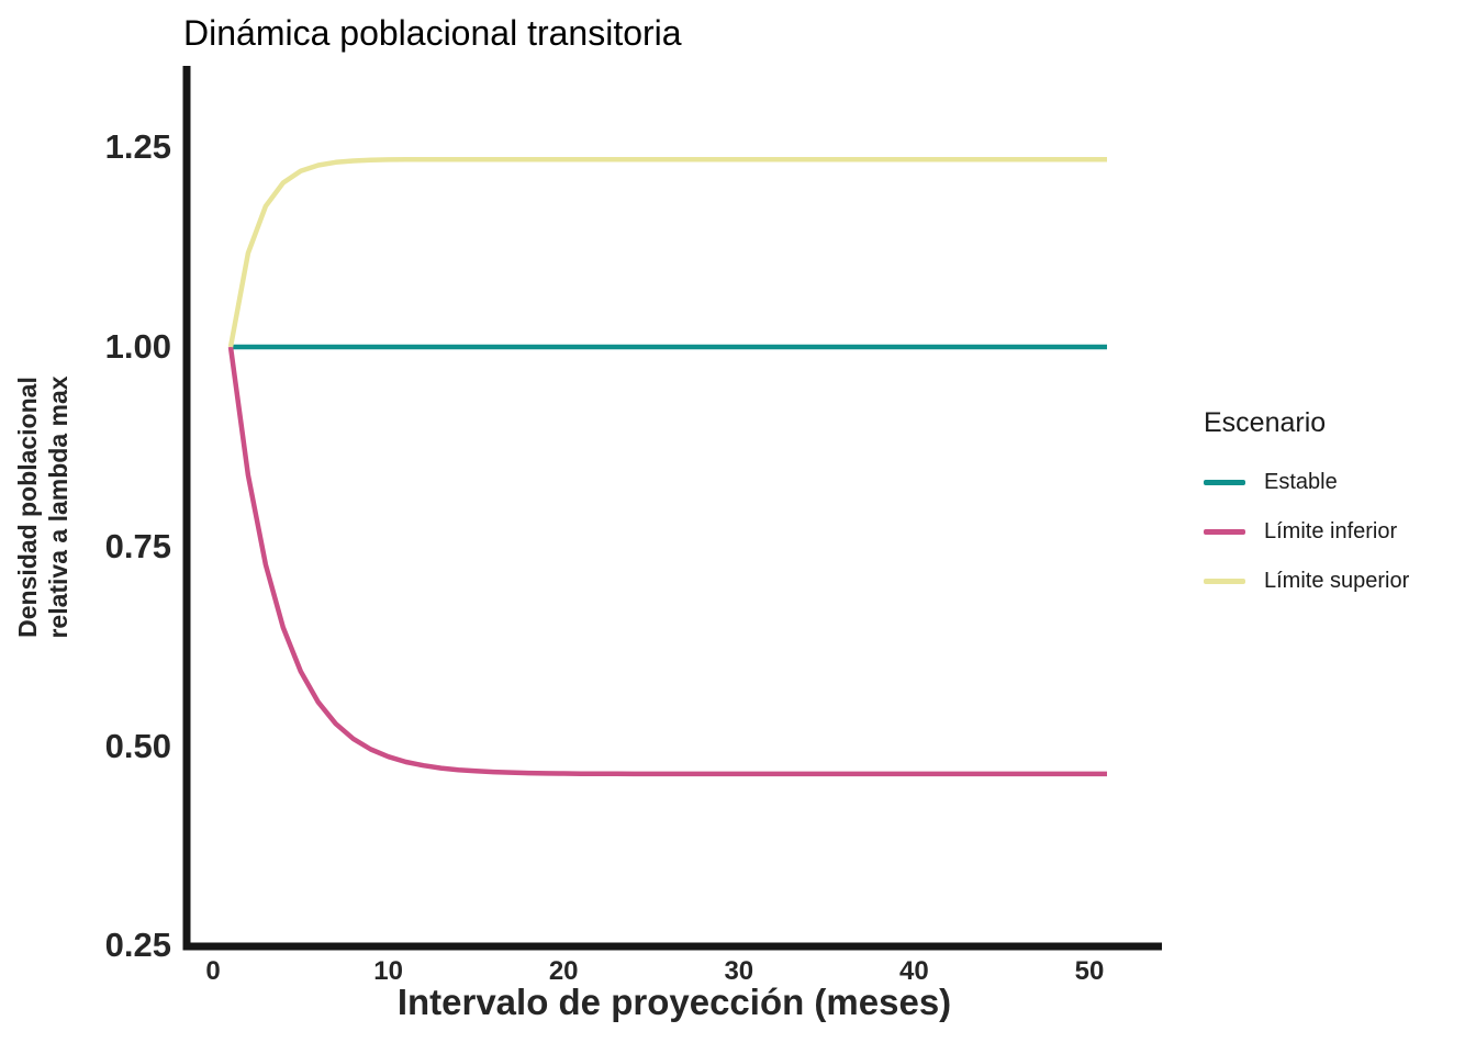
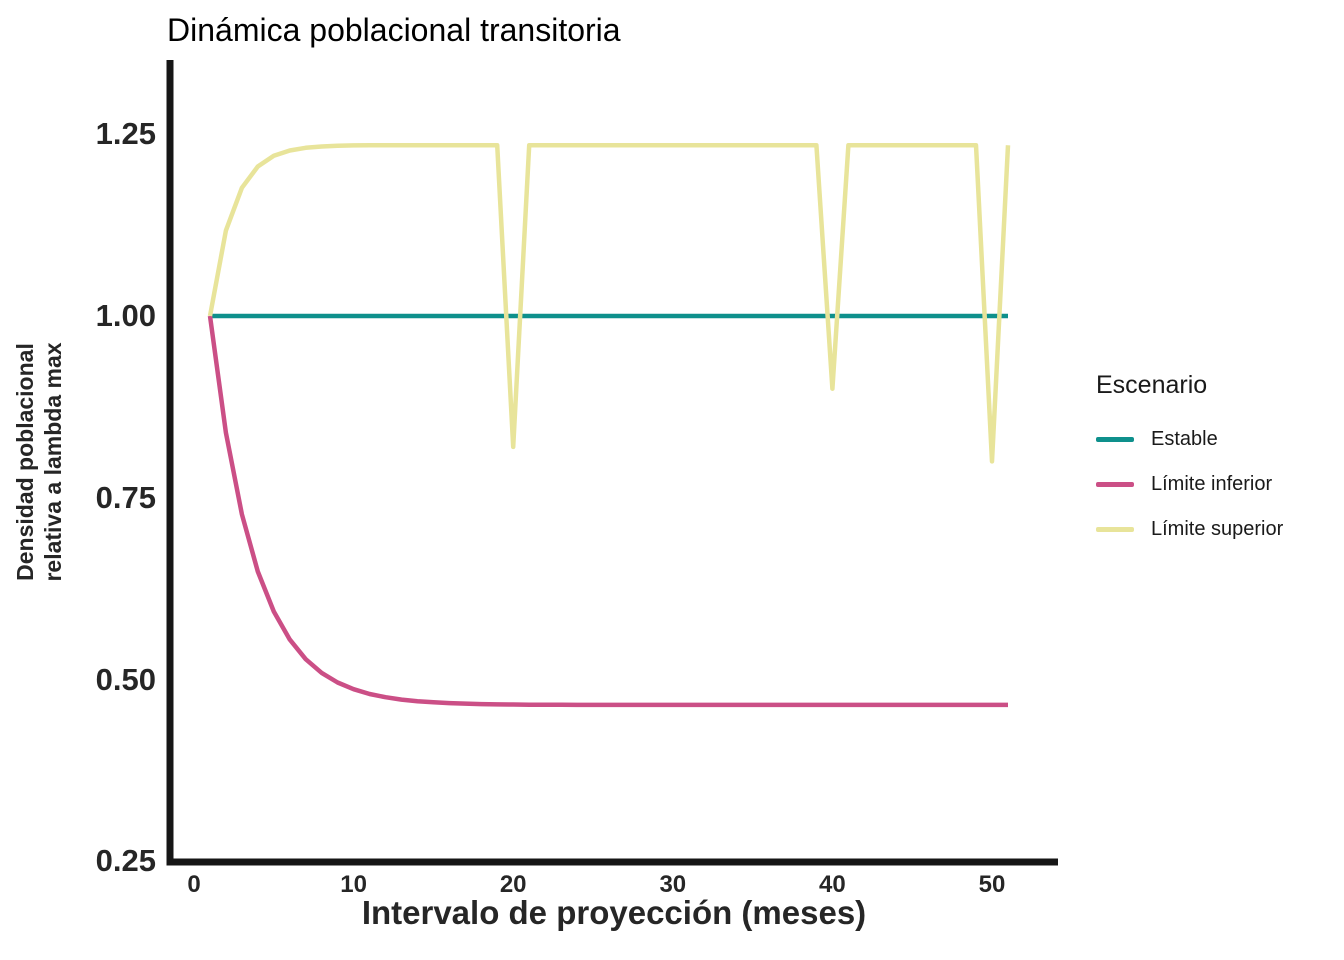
Límite superior/20: 1.24 -> 0.82
Límite superior/40: 1.24 -> 0.90
Límite superior/50: 1.24 -> 0.80
